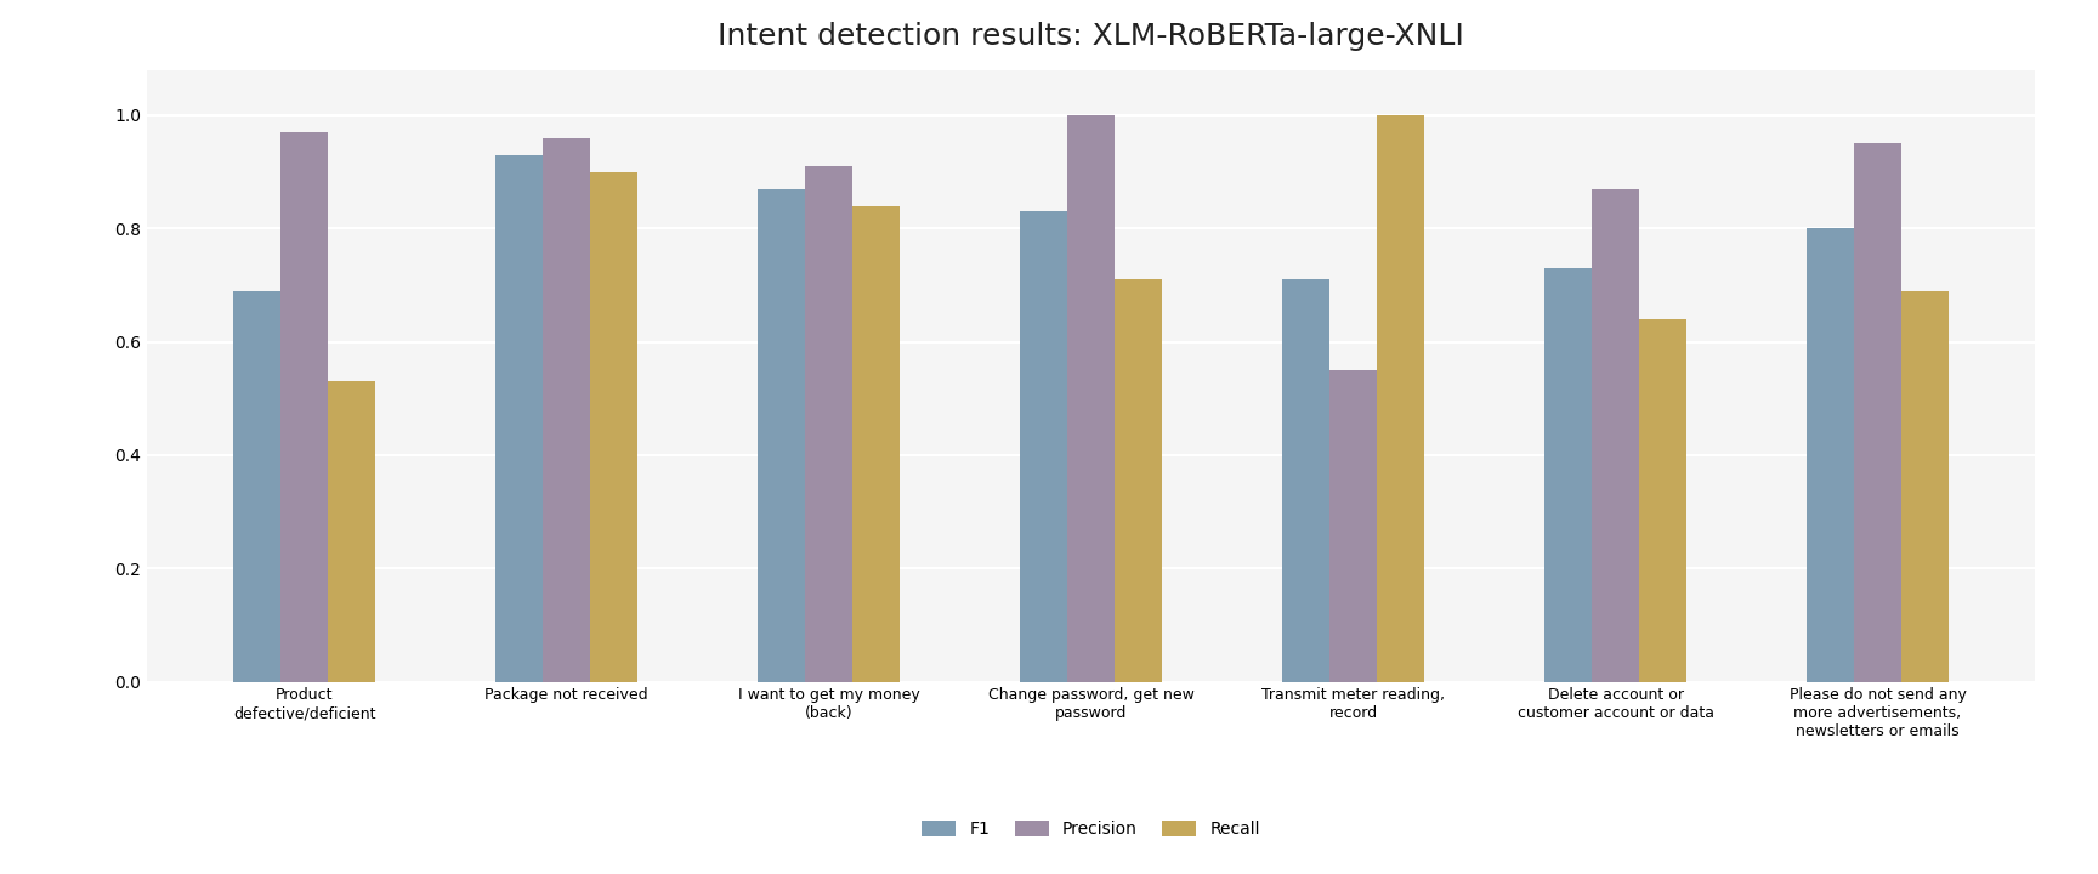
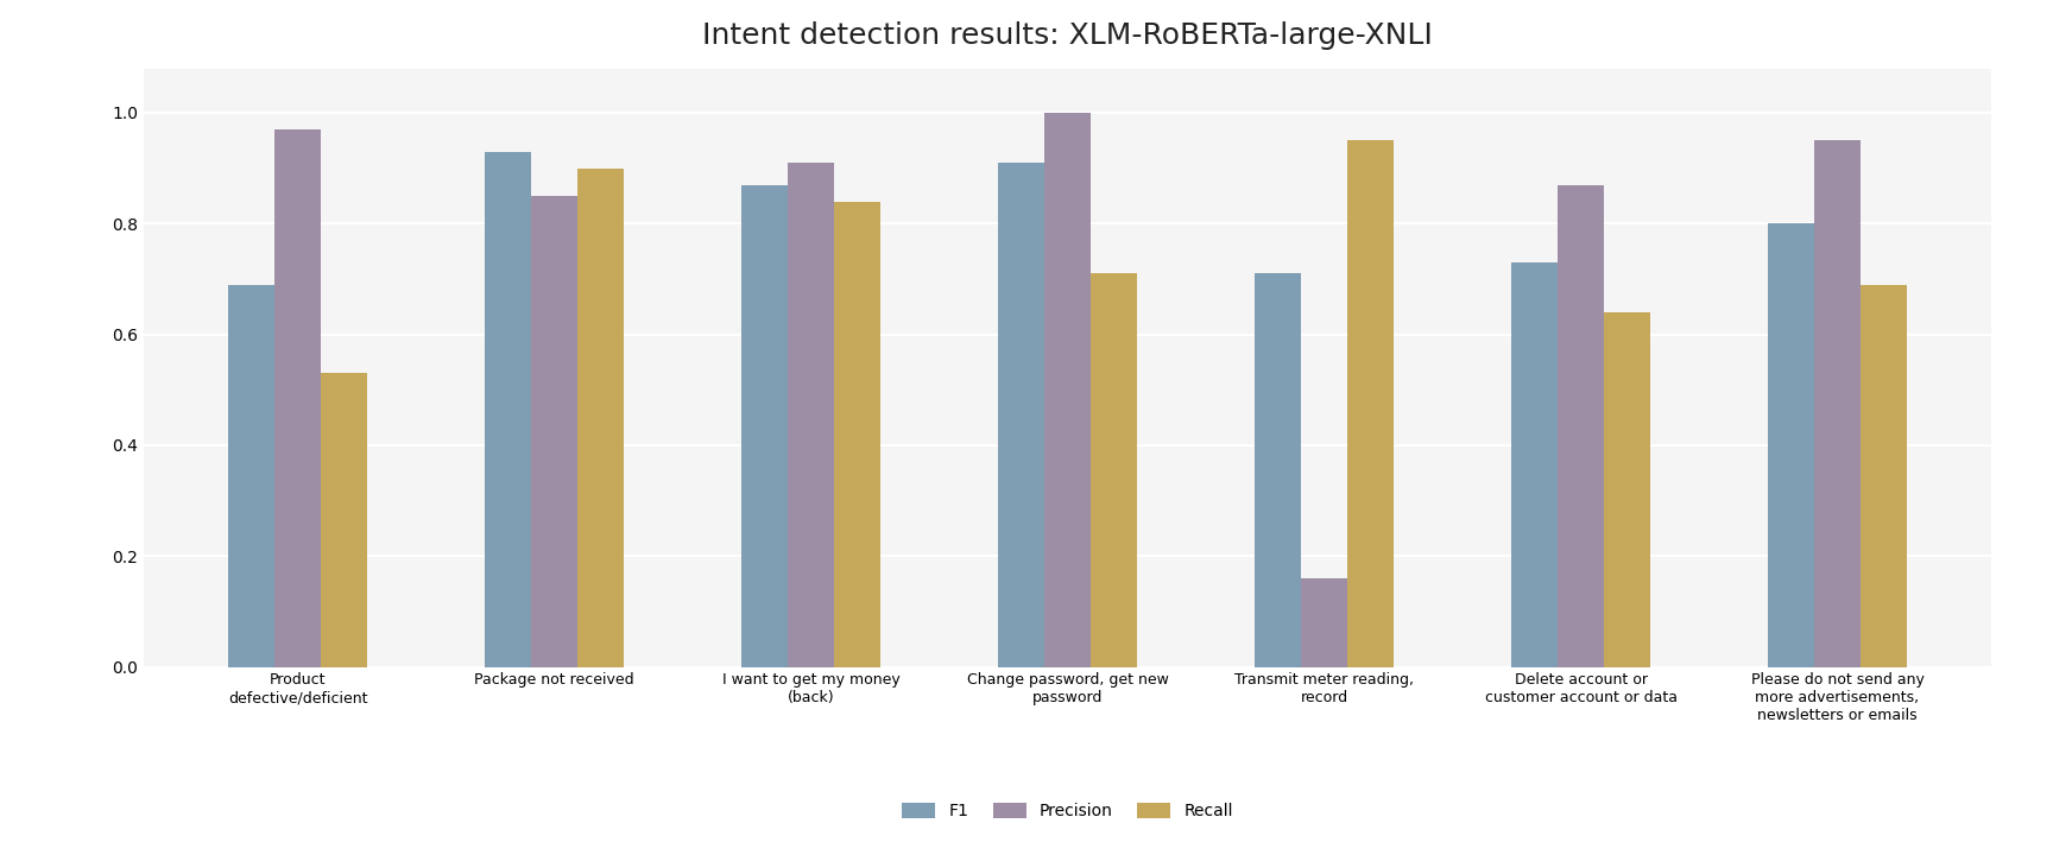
Precision/Package not received: 0.96 -> 0.85
F1/Change password, get new password: 0.83 -> 0.91
Precision/Transmit meter reading, record: 0.55 -> 0.16
Recall/Transmit meter reading, record: 1.00 -> 0.95
